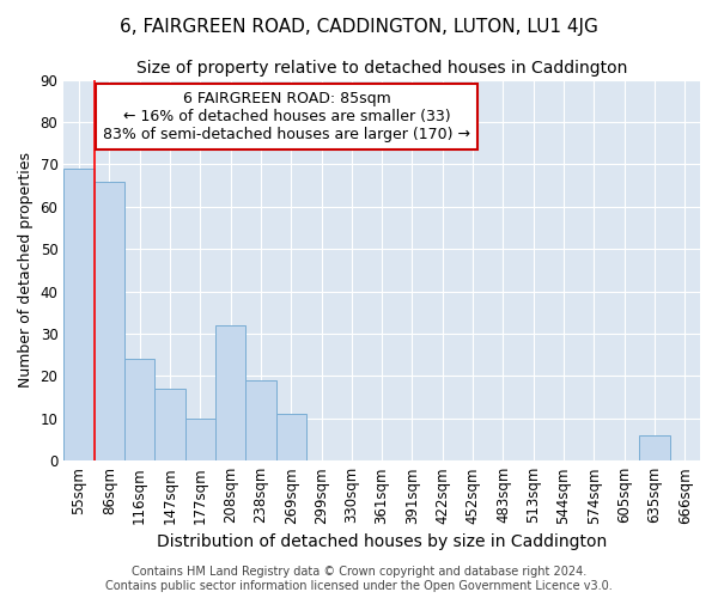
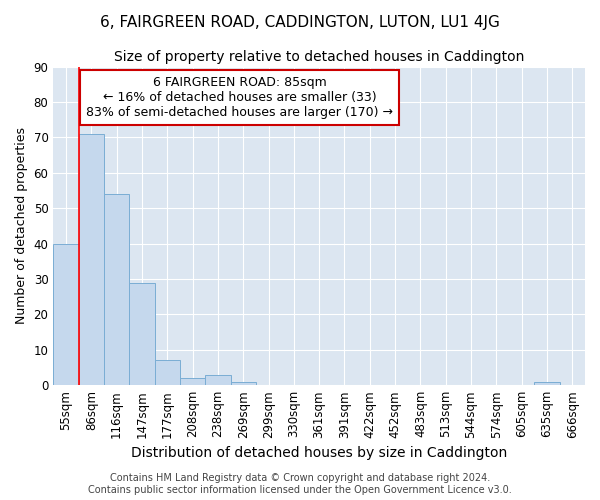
55sqm: 69 -> 40
86sqm: 66 -> 71
116sqm: 24 -> 54
147sqm: 17 -> 29
177sqm: 10 -> 7
208sqm: 32 -> 2
238sqm: 19 -> 3
269sqm: 11 -> 1
635sqm: 6 -> 1
